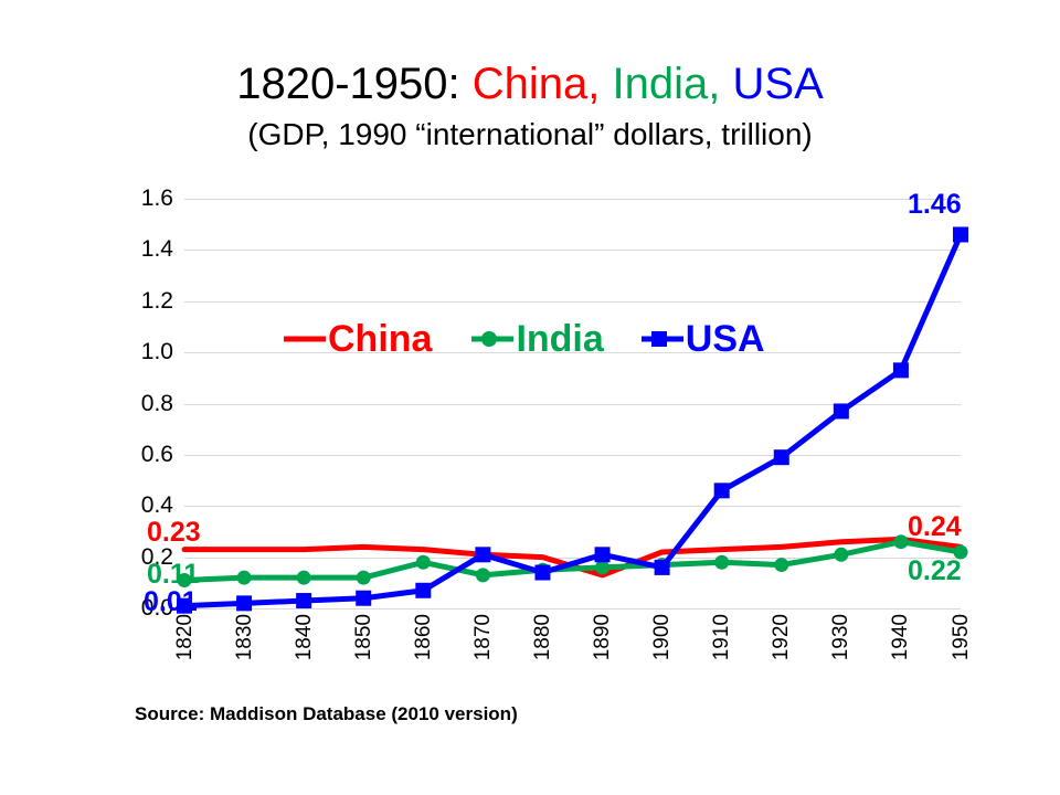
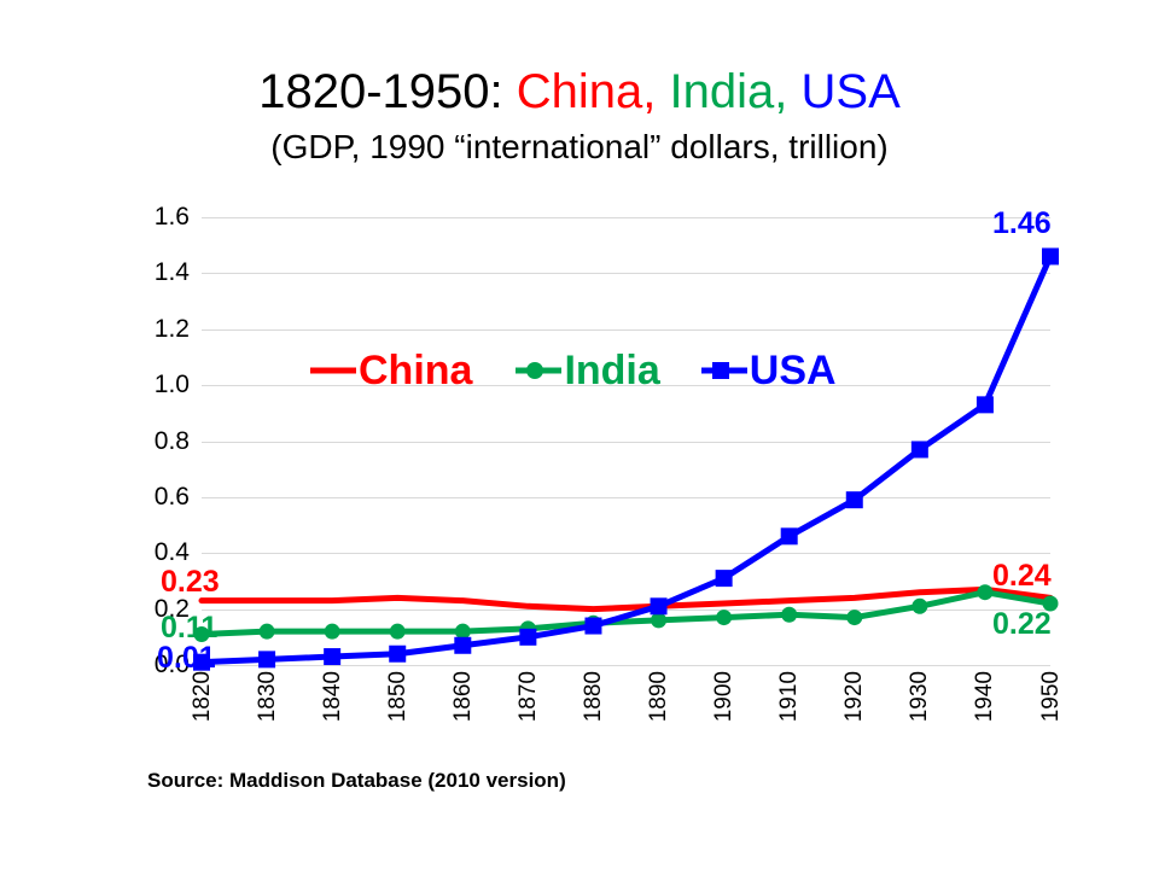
India/1860: 0.18 -> 0.12
USA/1870: 0.21 -> 0.10
China/1890: 0.13 -> 0.21
USA/1900: 0.16 -> 0.31
